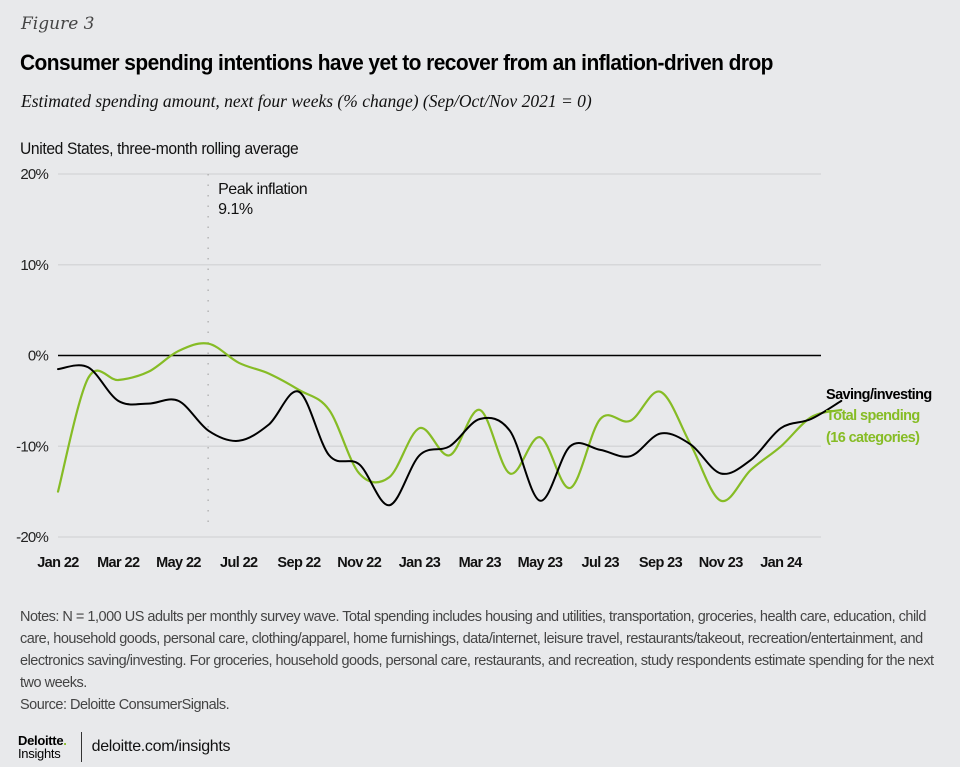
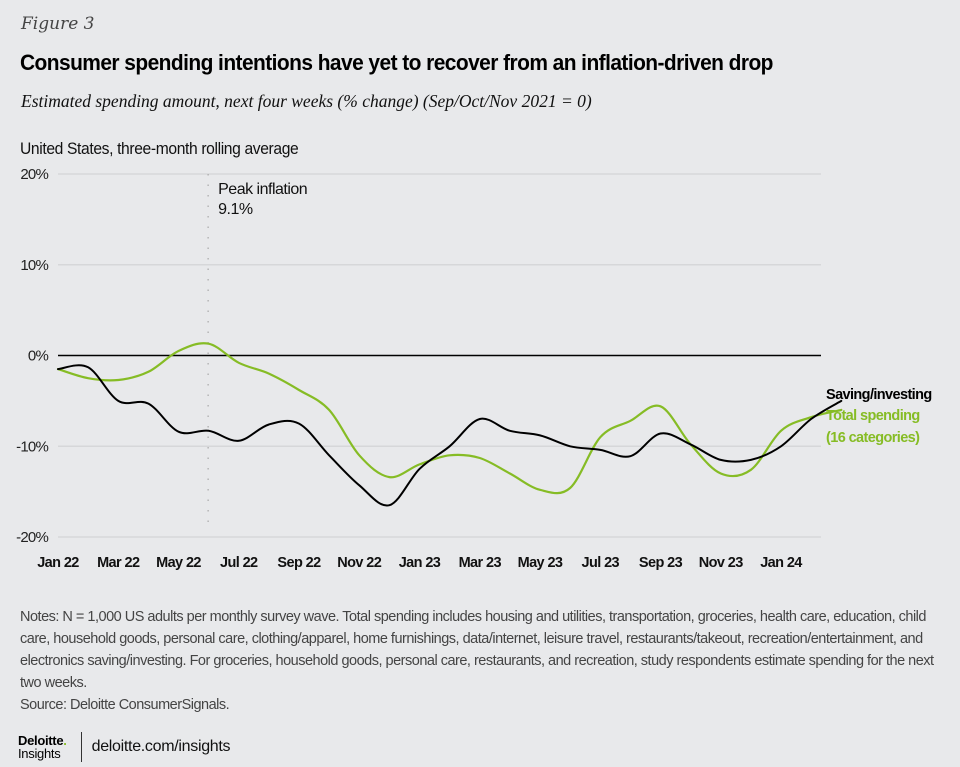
Total spending (16 categories)/Jan 22: -15% -> -2%
Saving/investing/May 22: -5% -> -8%
Saving/investing/Sep 22: -4% -> -8%
Total spending (16 categories)/Nov 22: -13% -> -11%
Saving/investing/Nov 22: -12% -> -14%
Total spending (16 categories)/Jan 23: -8% -> -12%
Saving/investing/Jan 23: -11% -> -12%
Total spending (16 categories)/Mar 23: -6% -> -11%
Total spending (16 categories)/May 23: -9% -> -15%
Saving/investing/May 23: -16% -> -9%
Total spending (16 categories)/Jul 23: -7% -> -9%
Total spending (16 categories)/Sep 23: -4% -> -6%
Total spending (16 categories)/Nov 23: -16% -> -13%
Saving/investing/Nov 23: -13% -> -12%
Total spending (16 categories)/Jan 24: -10% -> -8%
Saving/investing/Jan 24: -8% -> -10%
